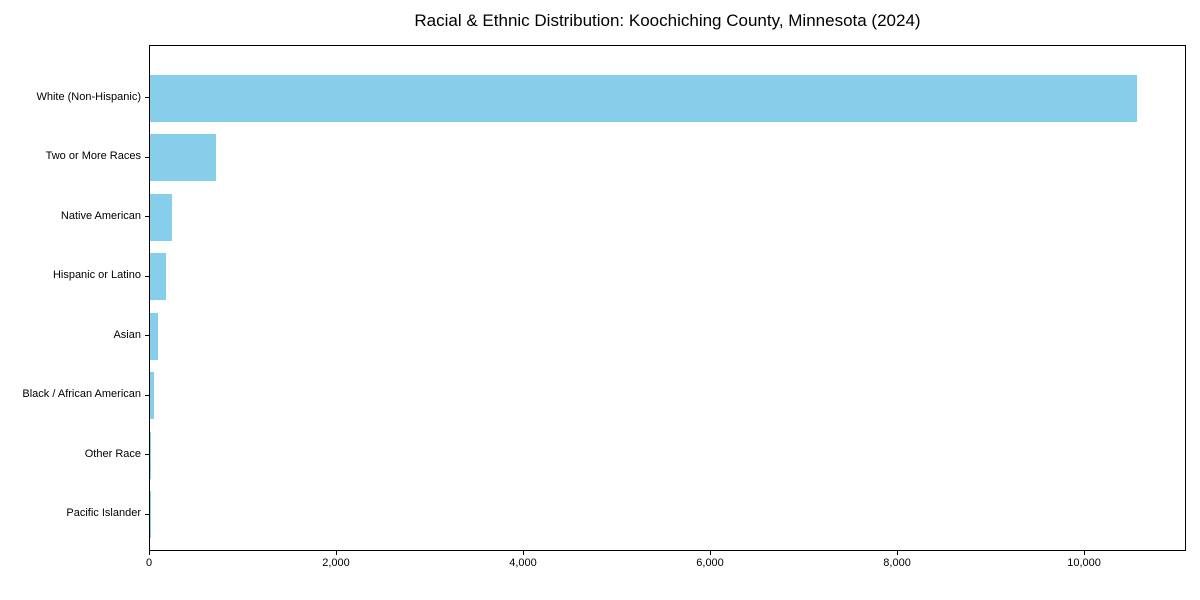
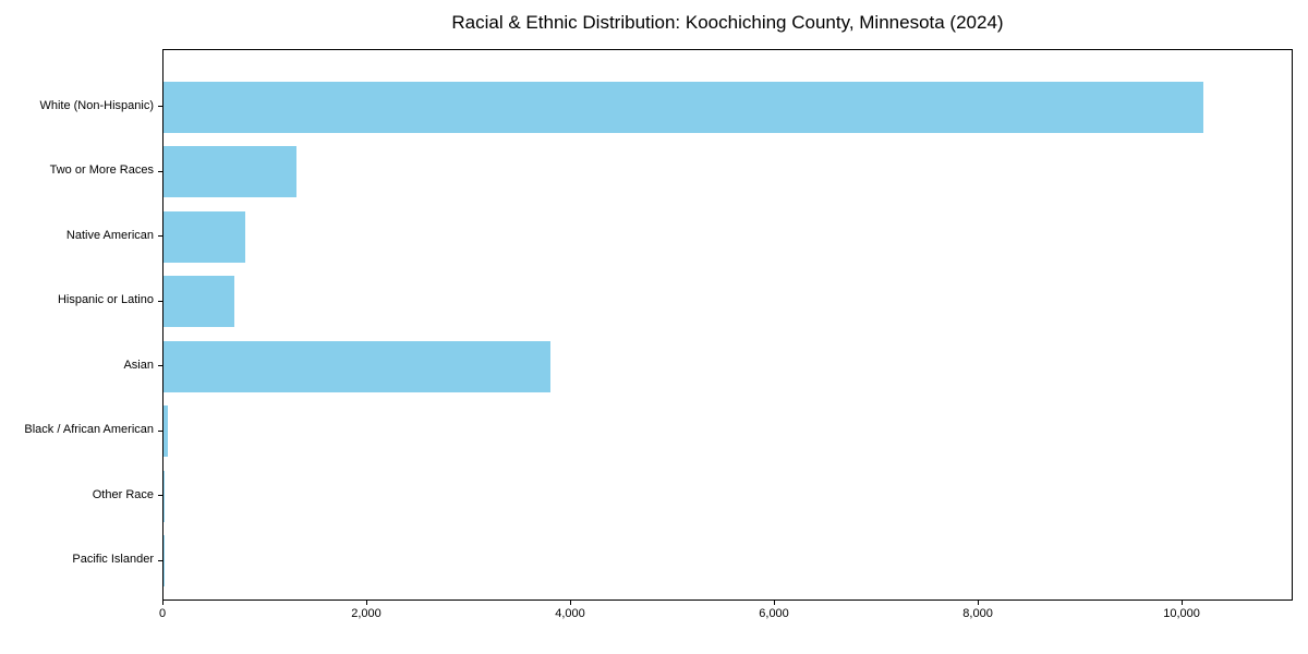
White (Non-Hispanic): 10600 -> 10200
Two or More Races: 700 -> 1300
Native American: 200 -> 800
Hispanic or Latino: 200 -> 700
Asian: 100 -> 3800
